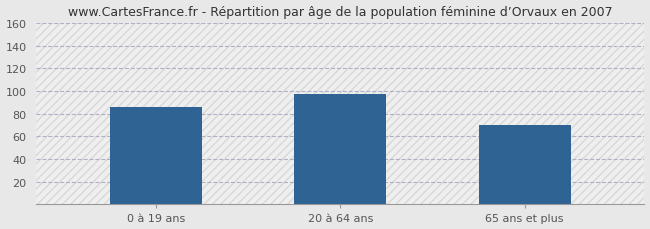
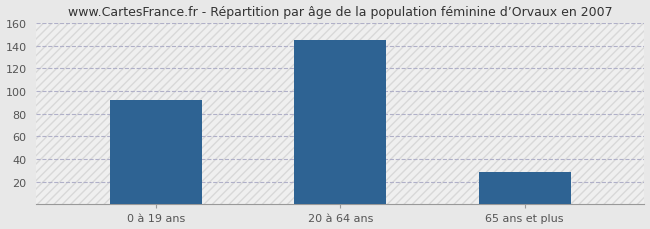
0 à 19 ans: 86 -> 92
20 à 64 ans: 97 -> 145
65 ans et plus: 70 -> 29
